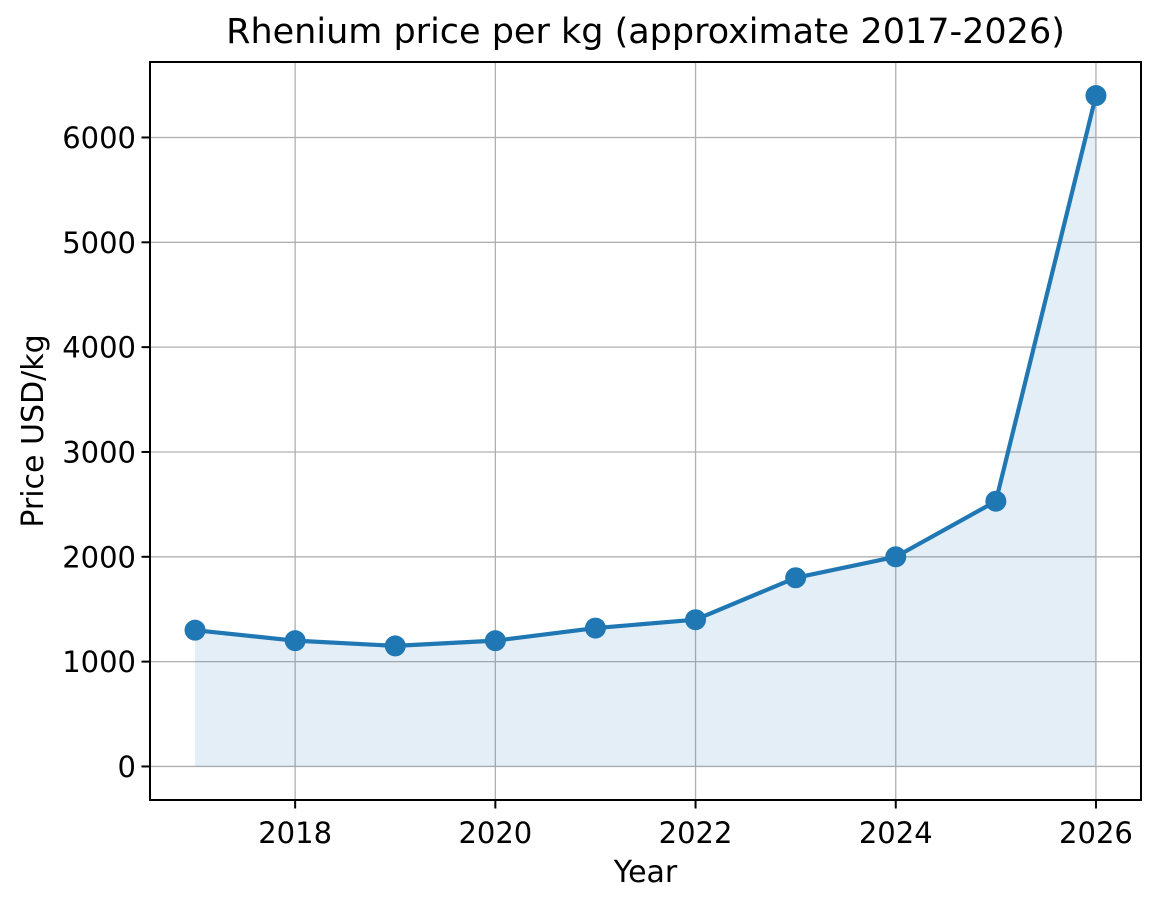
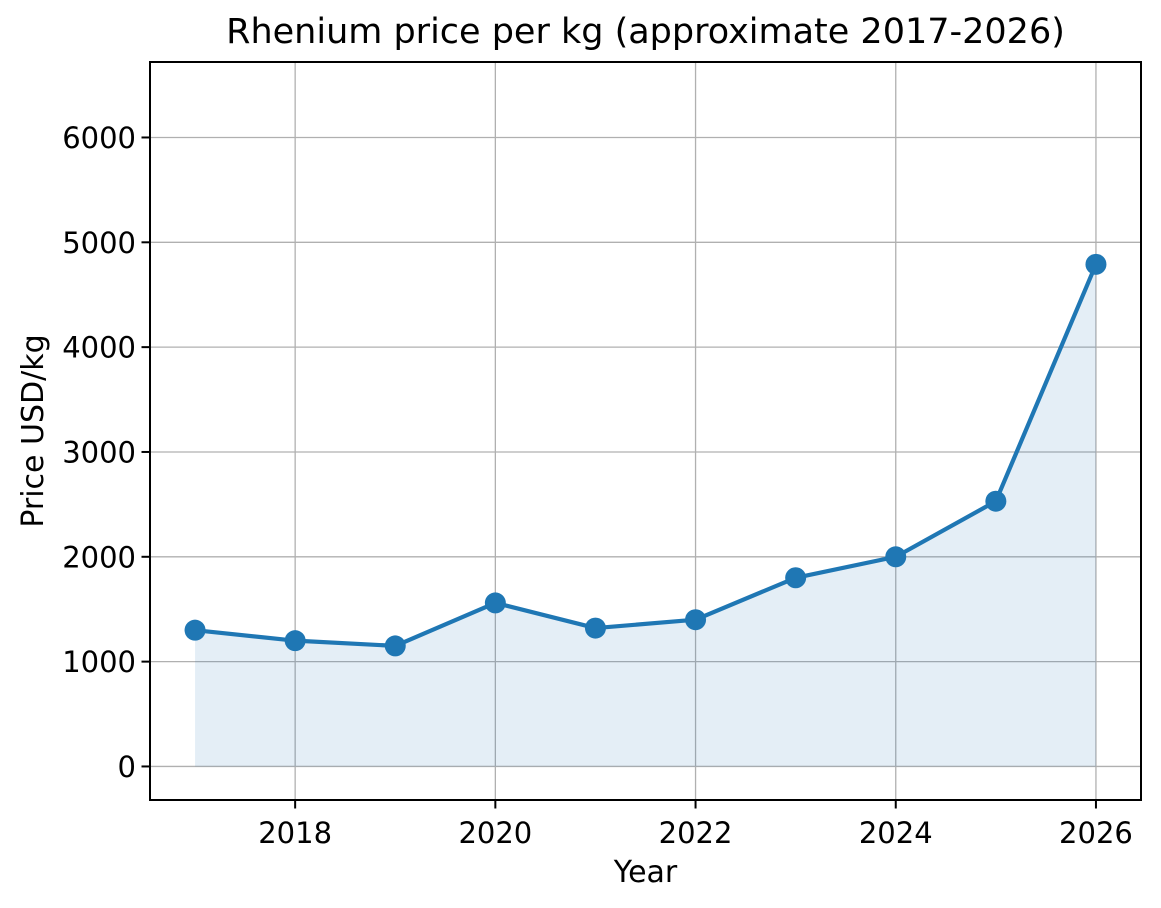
2020: 1200 -> 1560
2026: 6400 -> 4790
